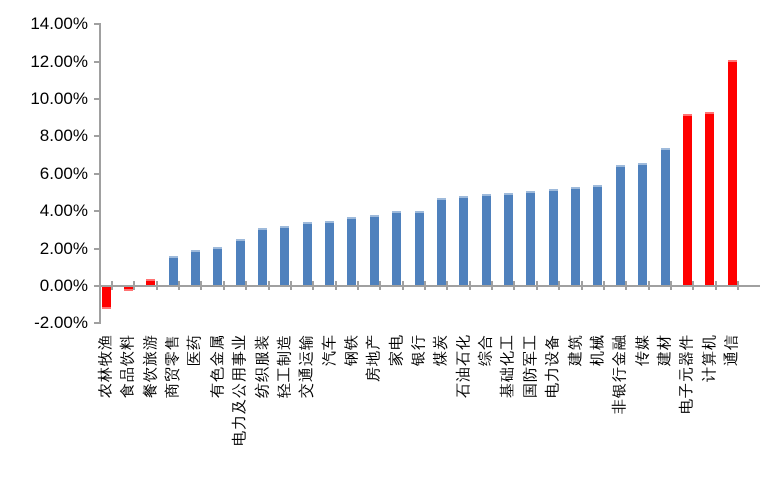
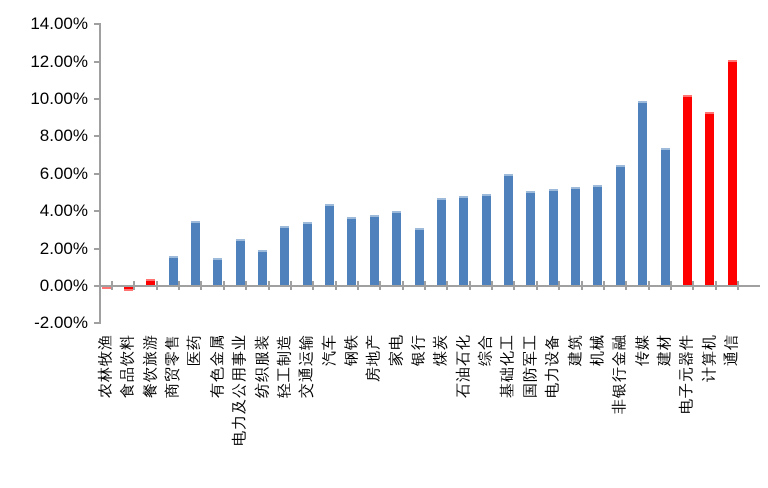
农林牧渔: -1.2% -> -0.1%
医药: 1.9% -> 3.5%
有色金属: 2.1% -> 1.5%
纺织服装: 3.1% -> 1.9%
汽车: 3.5% -> 4.4%
银行: 4.0% -> 3.1%
基础化工: 5.0% -> 6.0%
传媒: 6.6% -> 9.9%
电子元器件: 9.2% -> 10.2%
